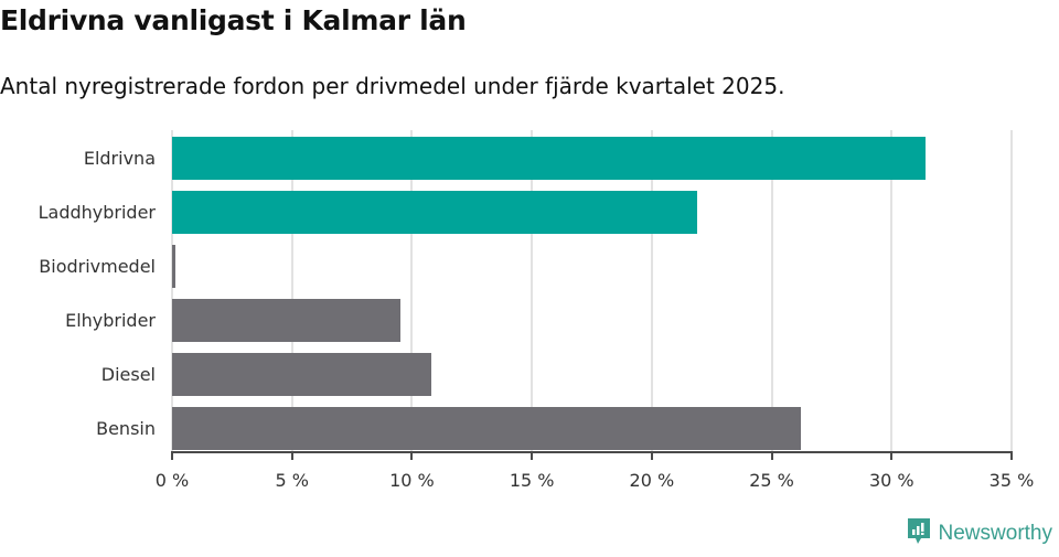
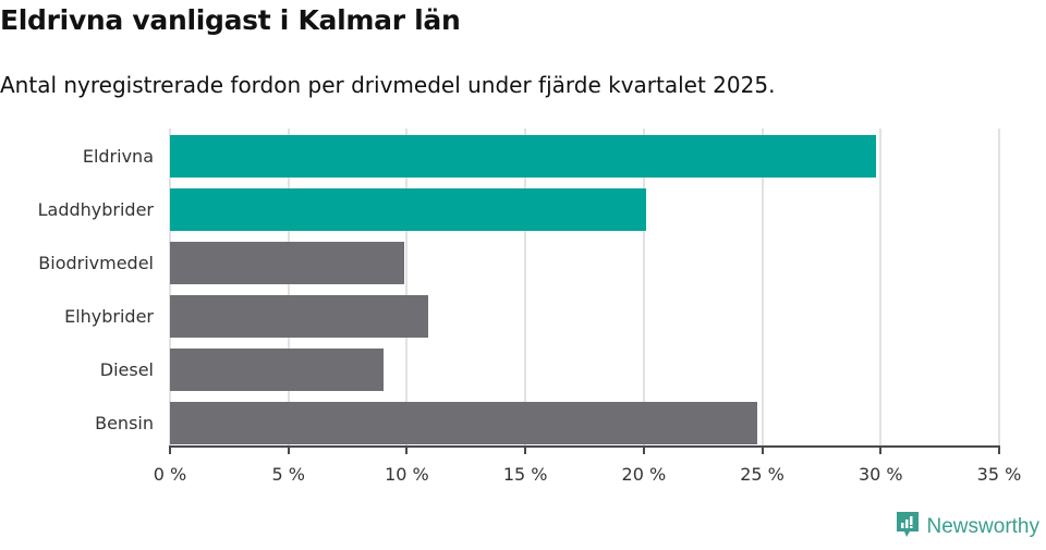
Eldrivna: 31.4% -> 29.8%
Laddhybrider: 21.9% -> 20.1%
Biodrivmedel: 0.1% -> 9.9%
Elhybrider: 9.5% -> 10.9%
Diesel: 10.8% -> 9.0%
Bensin: 26.2% -> 24.8%
